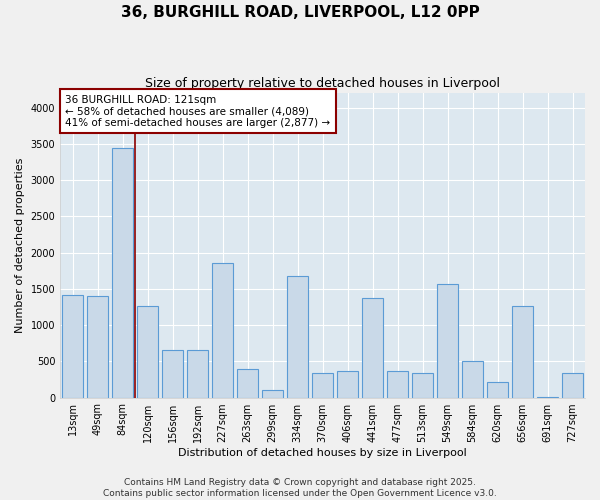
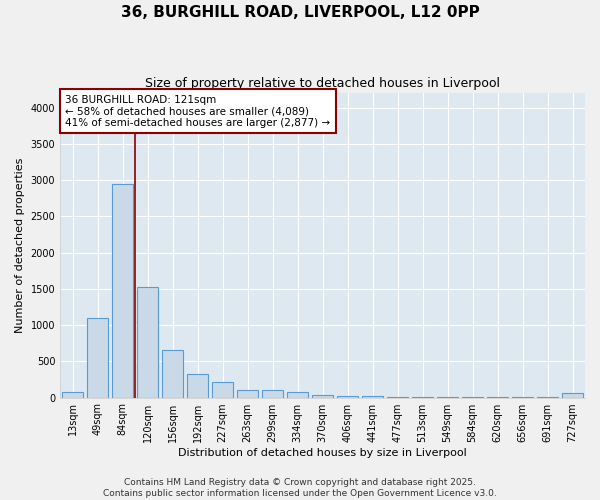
13sqm: 1420 -> 80
49sqm: 1400 -> 1100
84sqm: 3440 -> 2950
120sqm: 1260 -> 1520
192sqm: 660 -> 330
227sqm: 1860 -> 210
263sqm: 400 -> 100
334sqm: 1680 -> 80
370sqm: 340 -> 30
406sqm: 360 -> 20
441sqm: 1380 -> 20
477sqm: 360 -> 10
513sqm: 340 -> 10
549sqm: 1560 -> 0
584sqm: 500 -> 0
620sqm: 220 -> 0
656sqm: 1260 -> 0
727sqm: 340 -> 60
